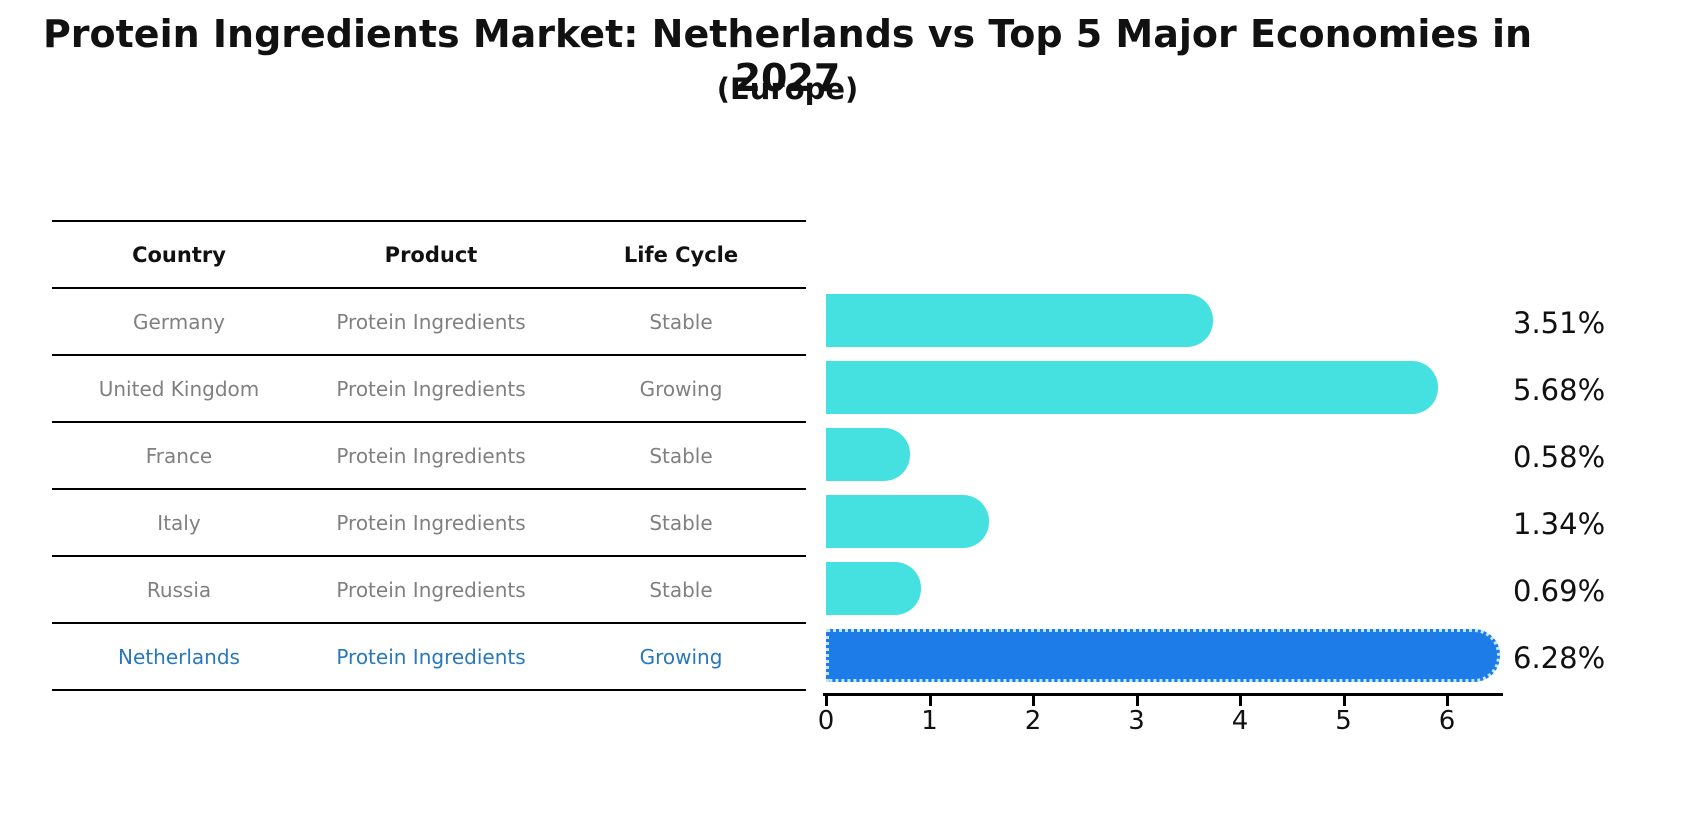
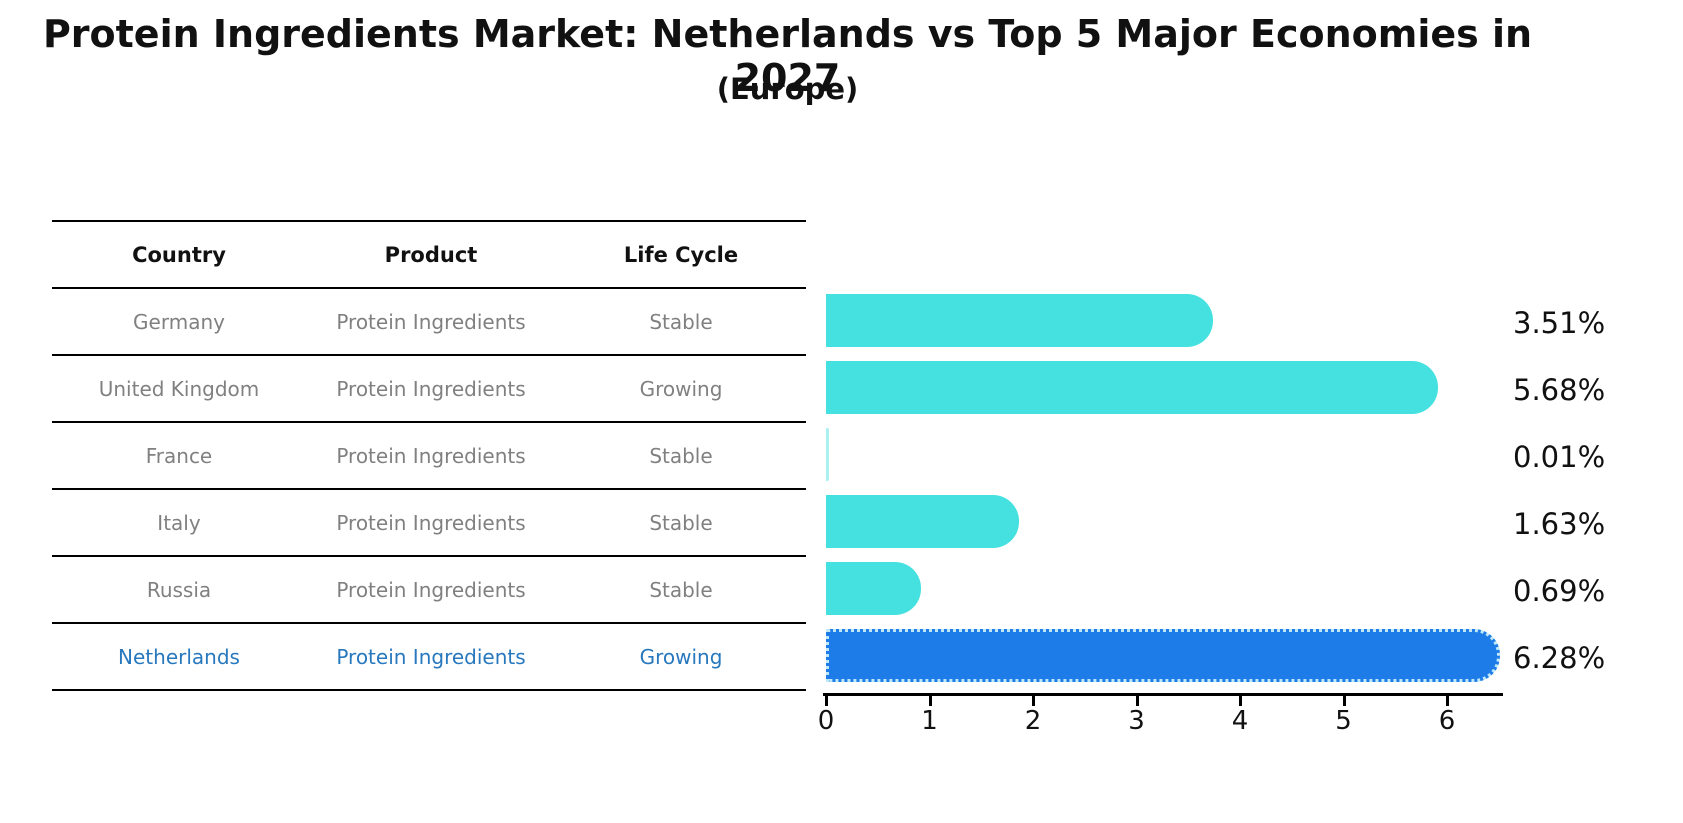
France: 0.58% -> 0.01%
Italy: 1.34% -> 1.63%
